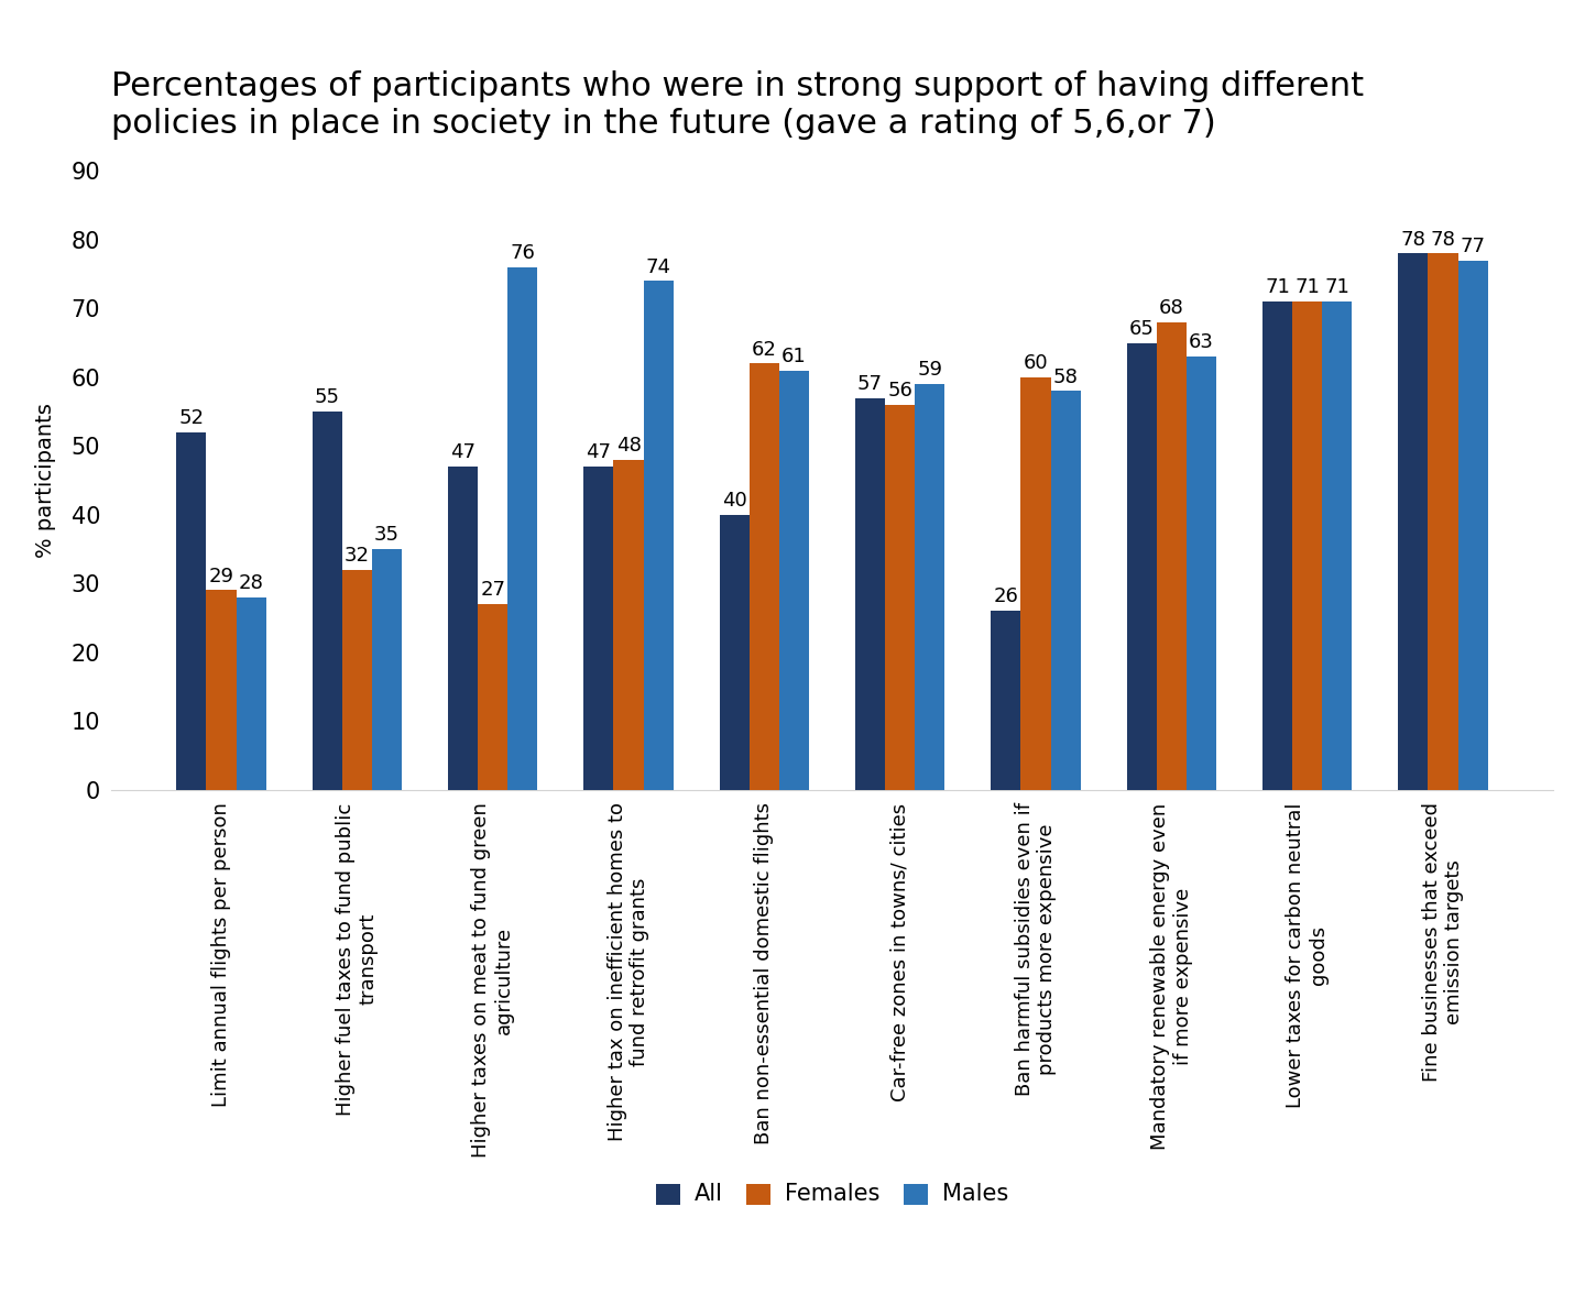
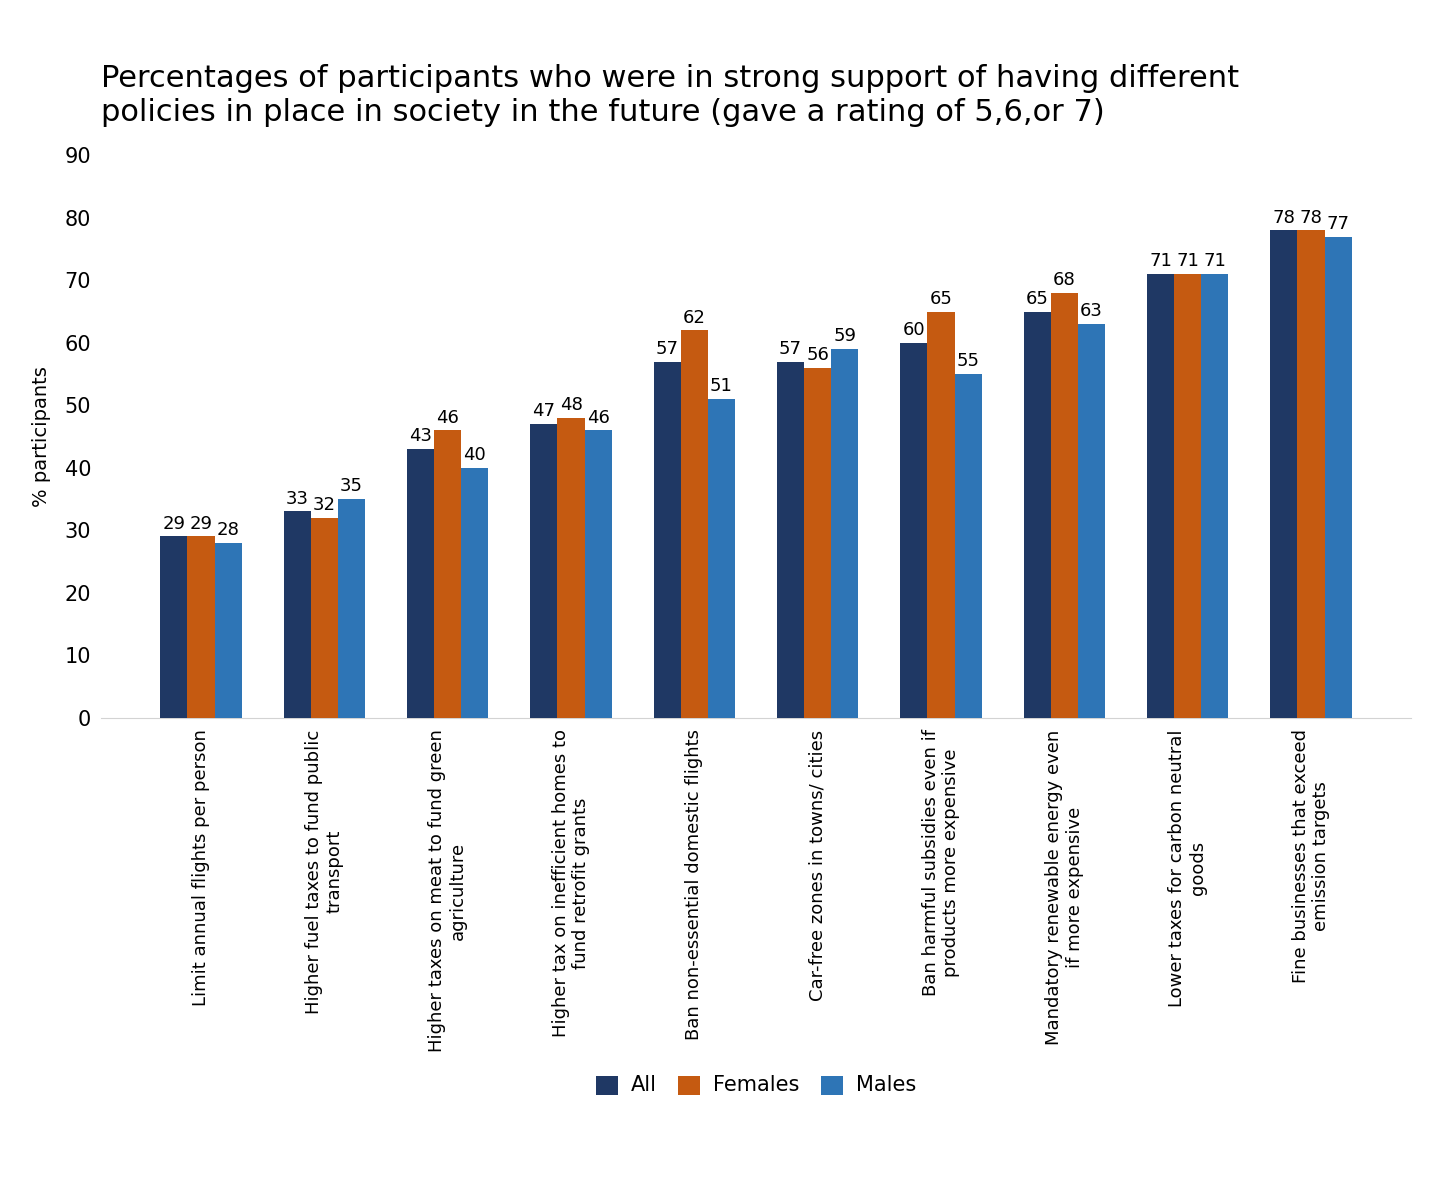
All/Limit annual flights per person: 52 -> 29
All/Higher fuel taxes to fund public transport: 55 -> 33
All/Higher taxes on meat to fund green agriculture: 47 -> 43
Females/Higher taxes on meat to fund green agriculture: 27 -> 46
Males/Higher taxes on meat to fund green agriculture: 76 -> 40
Males/Higher tax on inefficient homes to fund retrofit grants: 74 -> 46
All/Ban non-essential domestic flights: 40 -> 57
Males/Ban non-essential domestic flights: 61 -> 51
All/Ban harmful subsidies even if products more expensive: 26 -> 60
Females/Ban harmful subsidies even if products more expensive: 60 -> 65
Males/Ban harmful subsidies even if products more expensive: 58 -> 55
